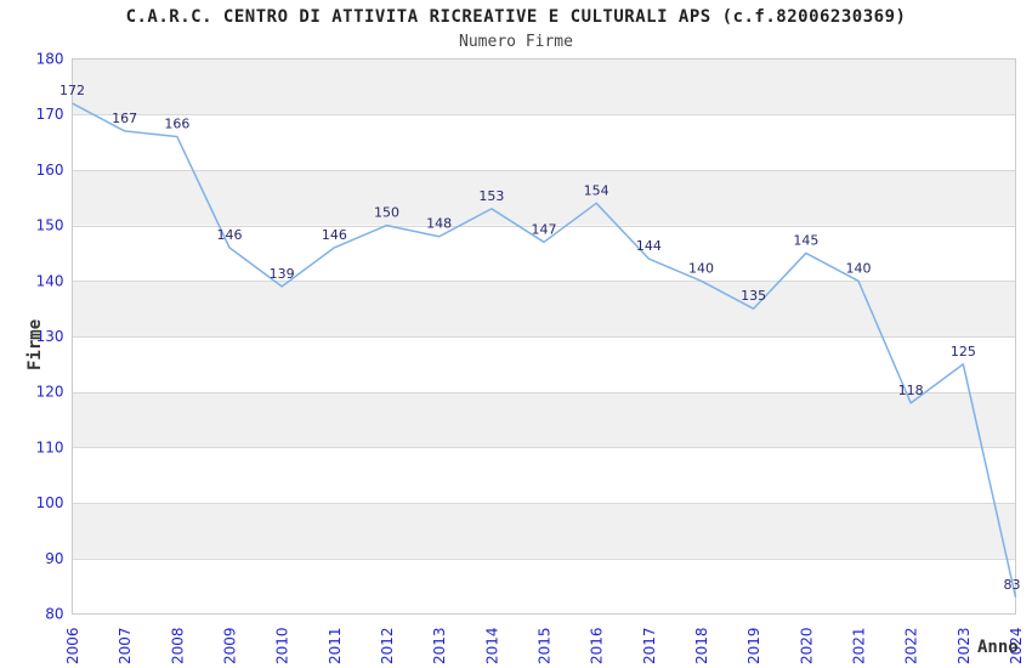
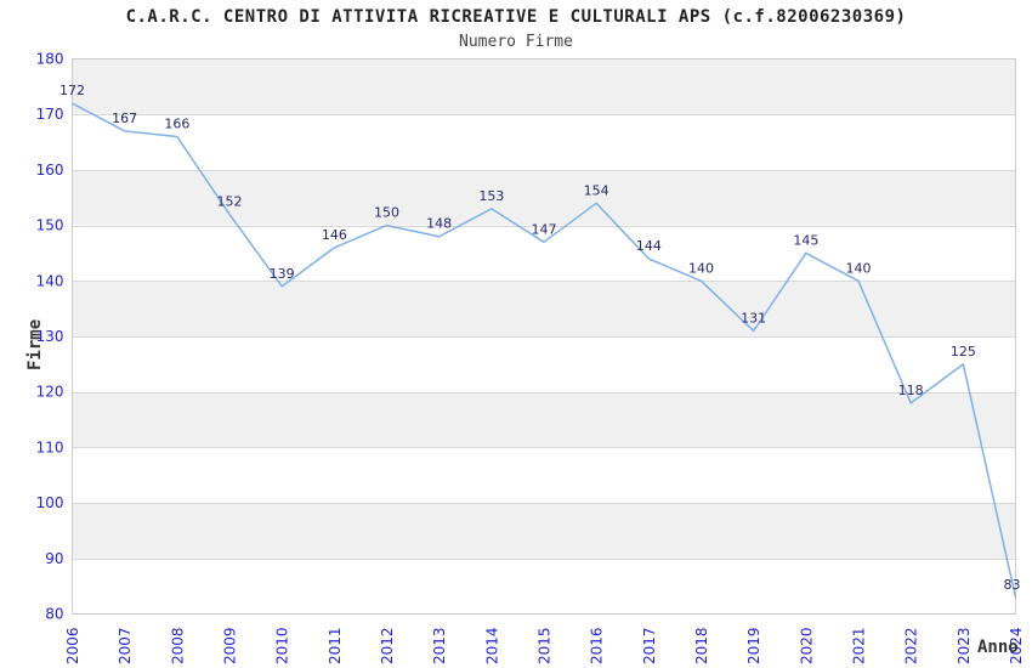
2009: 146 -> 152
2019: 135 -> 131
